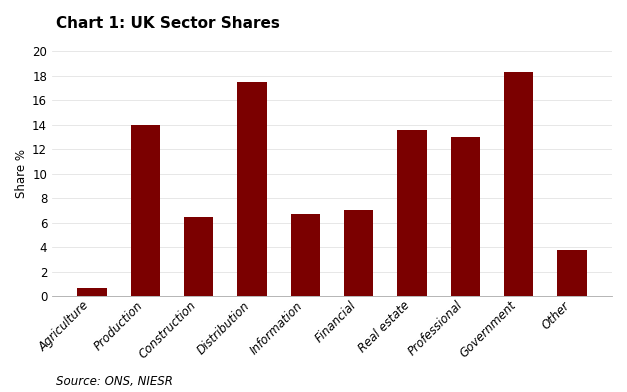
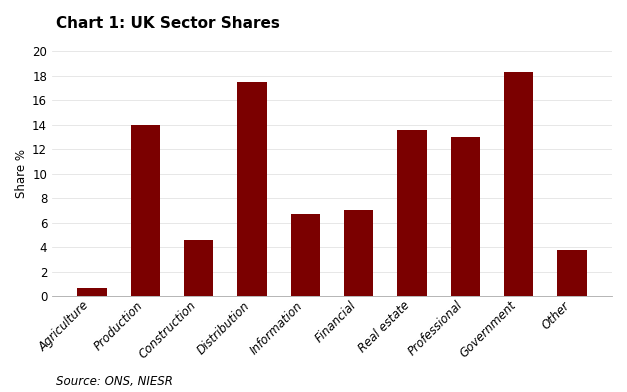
Construction: 6.5 -> 4.6
